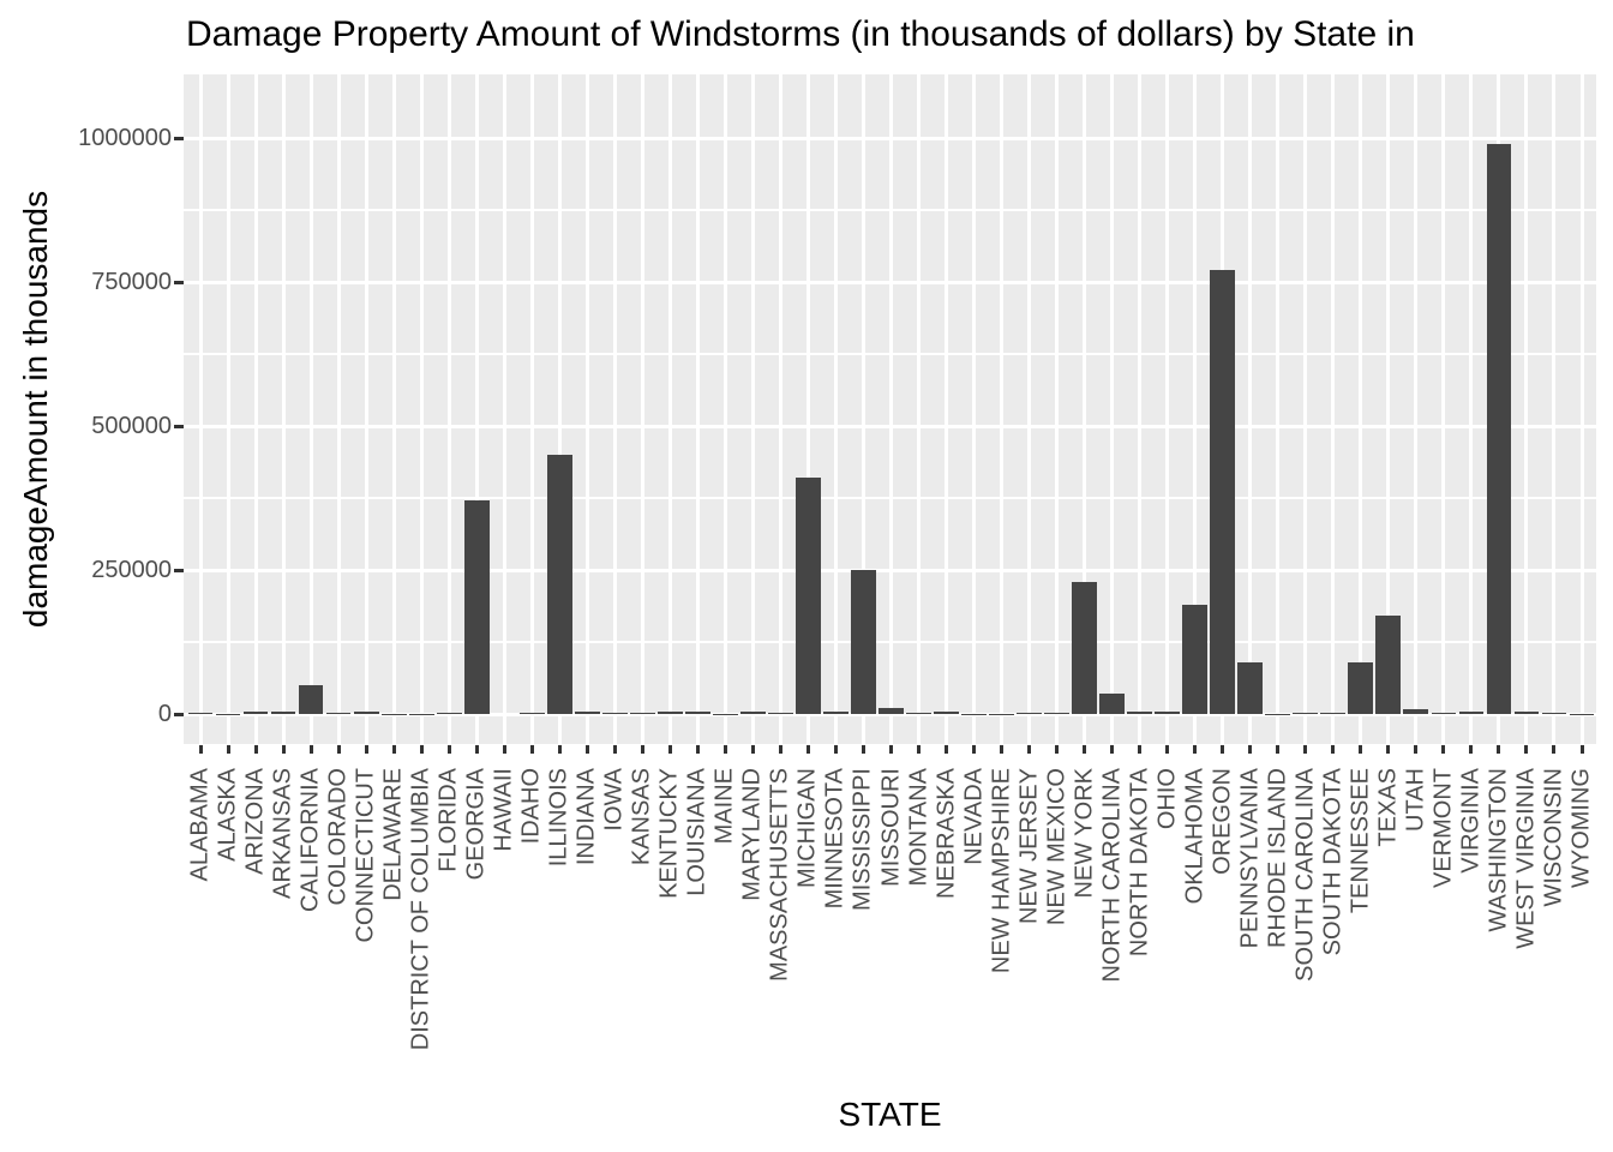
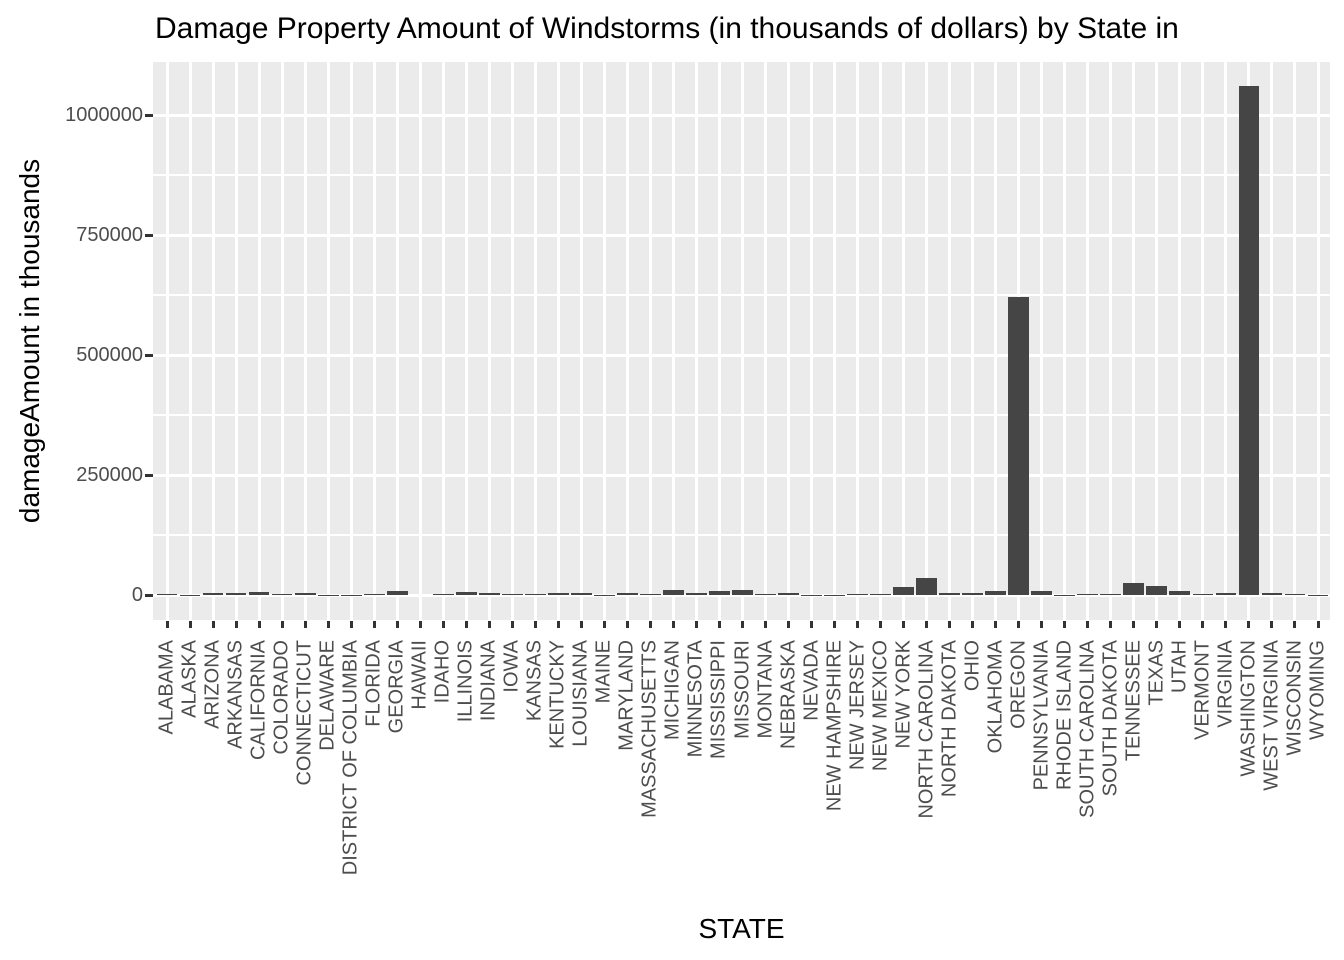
CALIFORNIA: 50000 -> 10000
GEORGIA: 370000 -> 10000
ILLINOIS: 450000 -> 10000
MICHIGAN: 410000 -> 10000
MISSISSIPPI: 250000 -> 10000
NEW YORK: 230000 -> 20000
OKLAHOMA: 190000 -> 10000
OREGON: 770000 -> 620000
PENNSYLVANIA: 90000 -> 10000
TENNESSEE: 90000 -> 20000
TEXAS: 170000 -> 20000
WASHINGTON: 990000 -> 1060000
